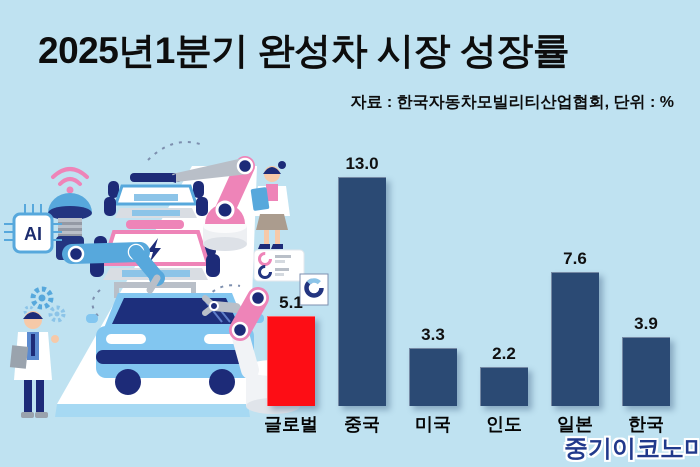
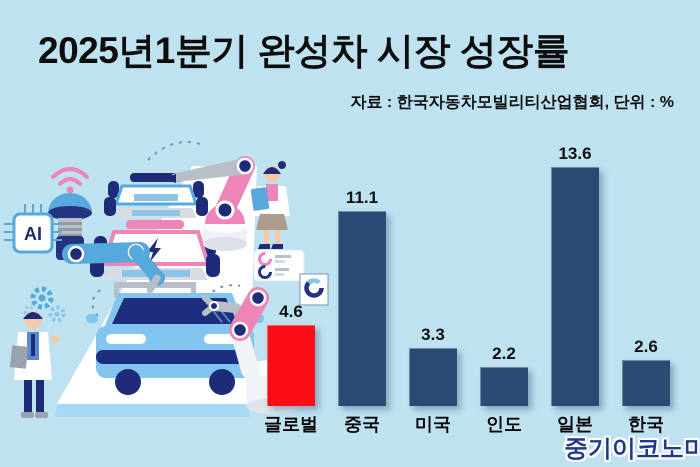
글로벌: 5.1 -> 4.6
중국: 13.0 -> 11.1
일본: 7.6 -> 13.6
한국: 3.9 -> 2.6
